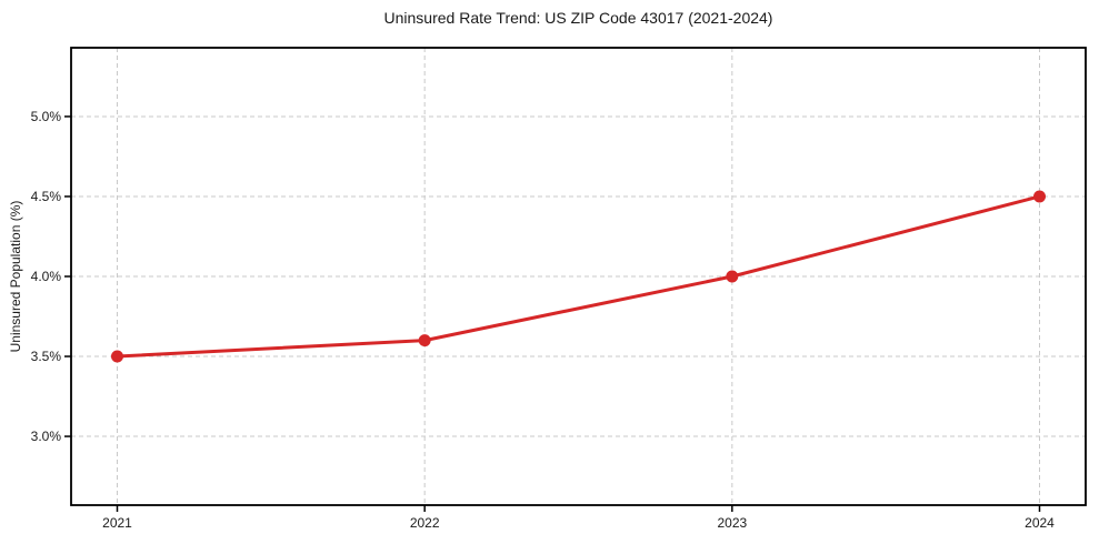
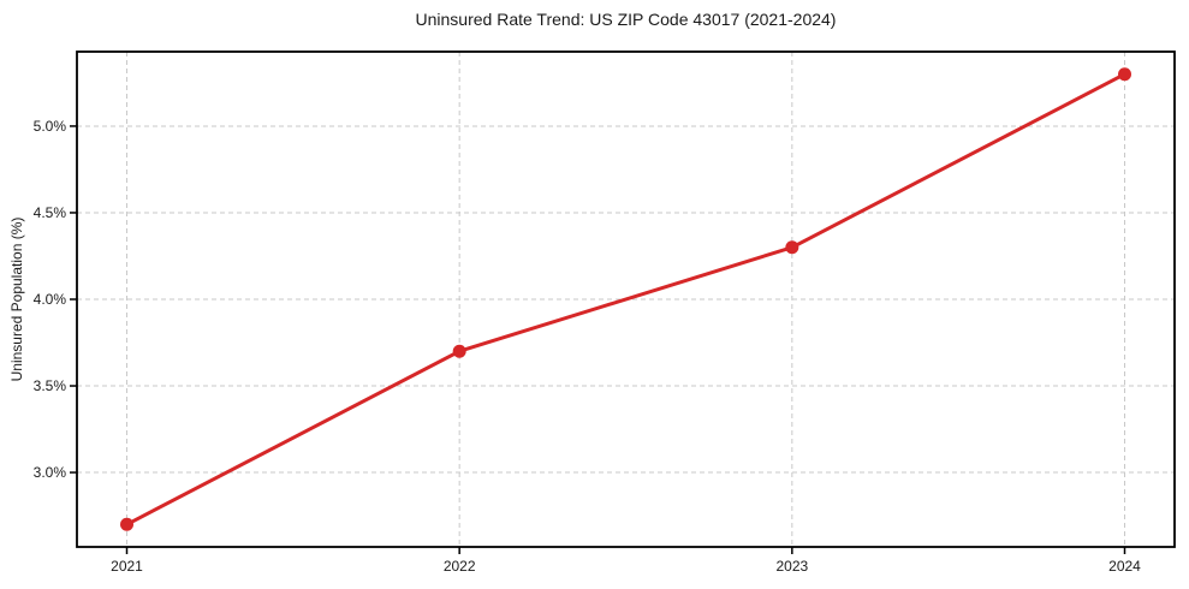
2021: 3.5% -> 2.7%
2022: 3.6% -> 3.7%
2023: 4.0% -> 4.3%
2024: 4.5% -> 5.3%
